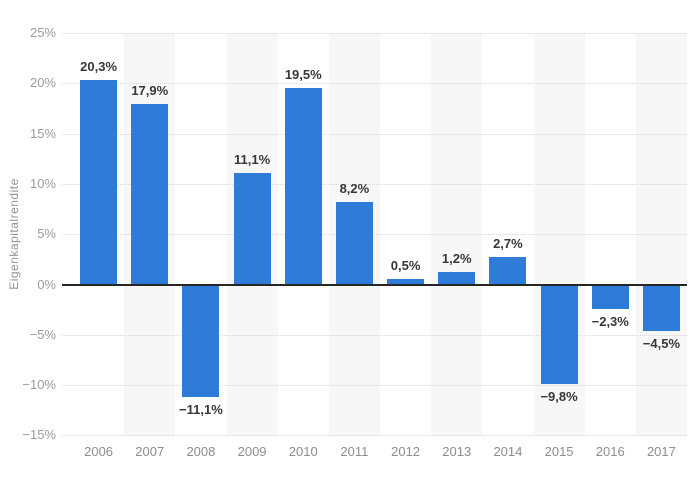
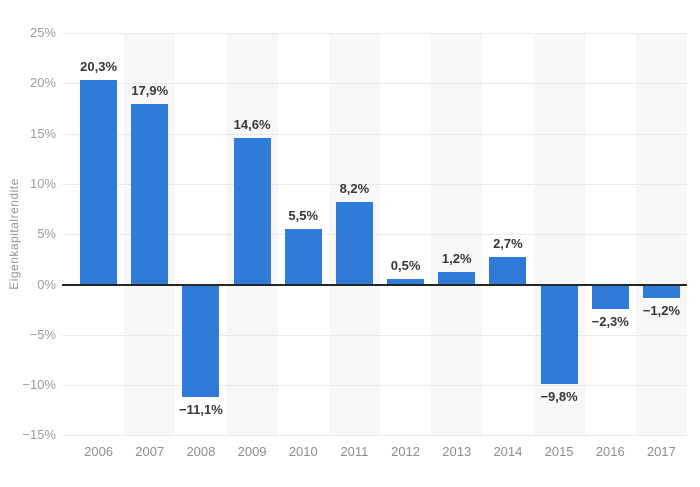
2009: 11,1% -> 14,6%
2010: 19,5% -> 5,5%
2017: −4,5% -> −1,2%
